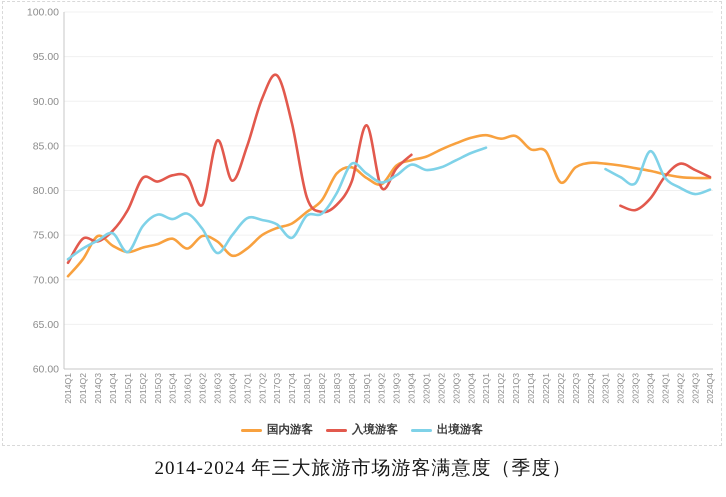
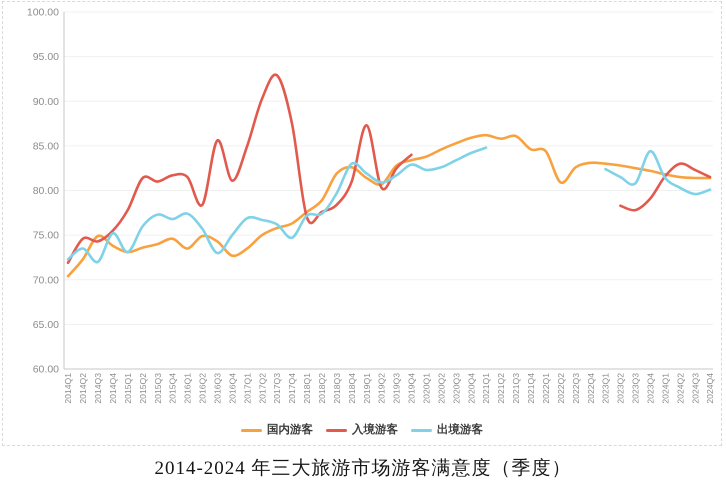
出境游客/2014Q3: 74 -> 72
入境游客/2018Q1: 79 -> 77
